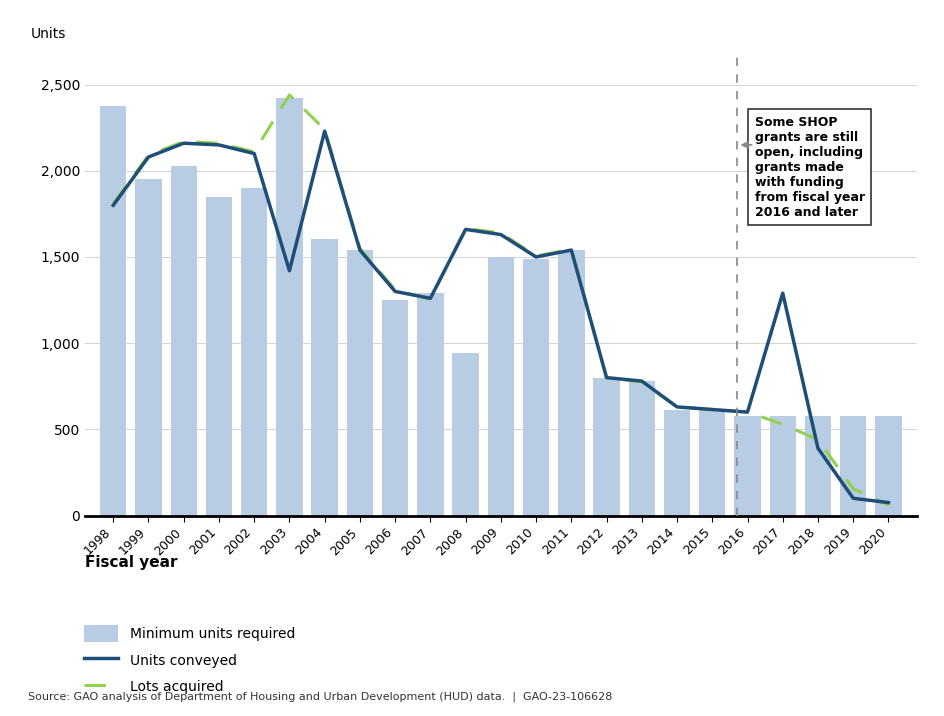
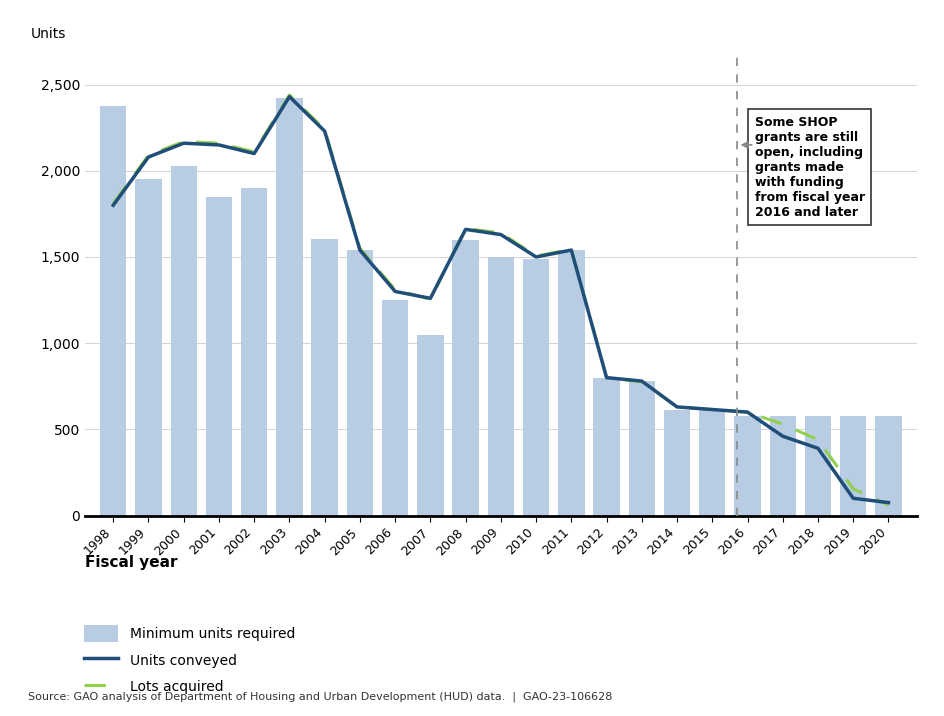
Units conveyed/2003: 1,420 -> 2,430
Minimum units required/2007: 1,290 -> 1,050
Minimum units required/2008: 940 -> 1,600
Units conveyed/2017: 1,290 -> 460
